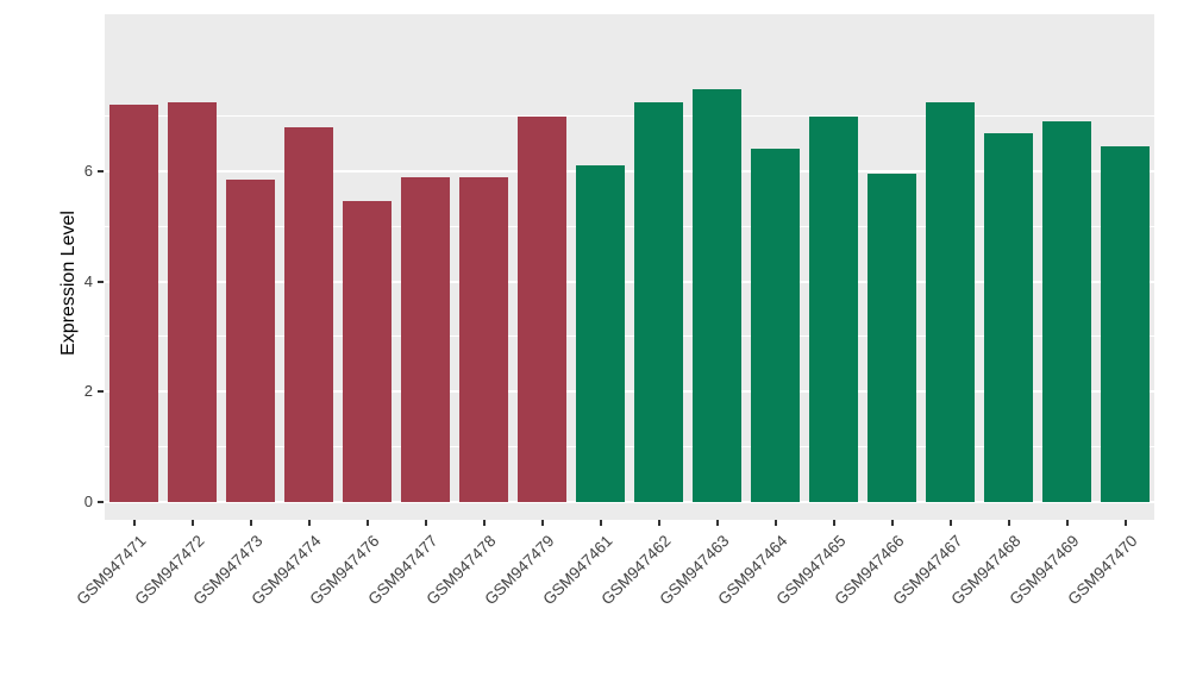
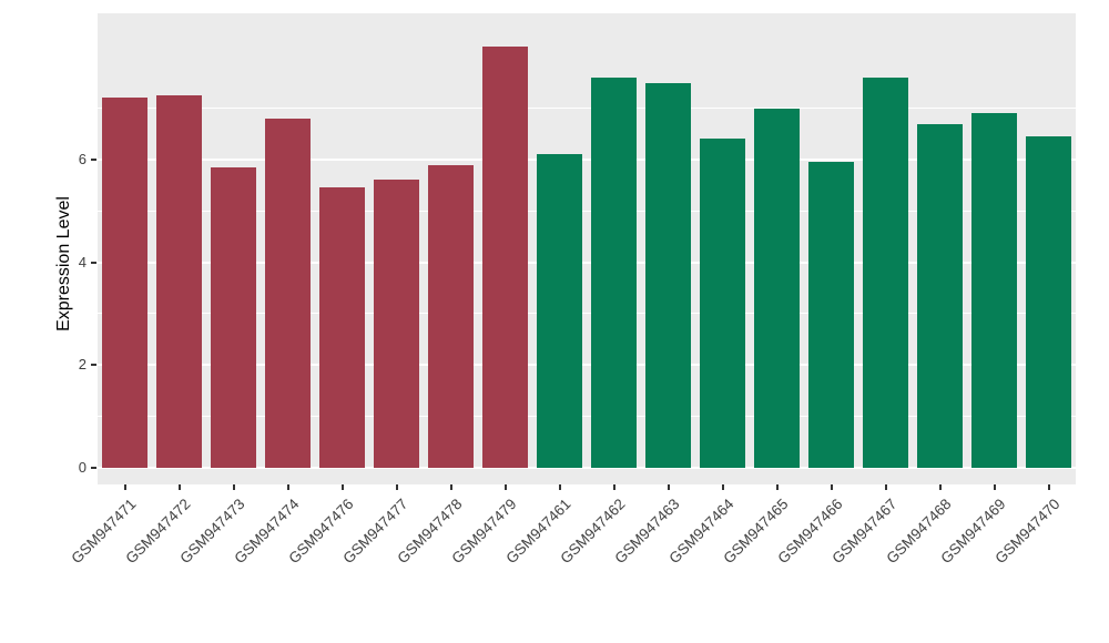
GSM947477: 5.9 -> 5.6
GSM947479: 7.0 -> 8.2
GSM947462: 7.2 -> 7.6
GSM947467: 7.2 -> 7.6
